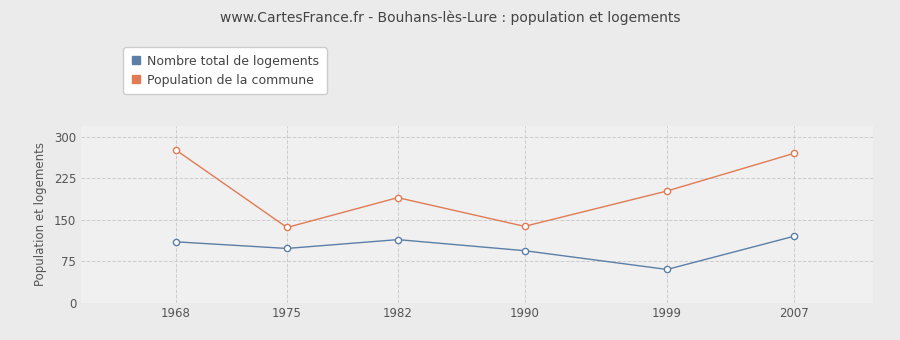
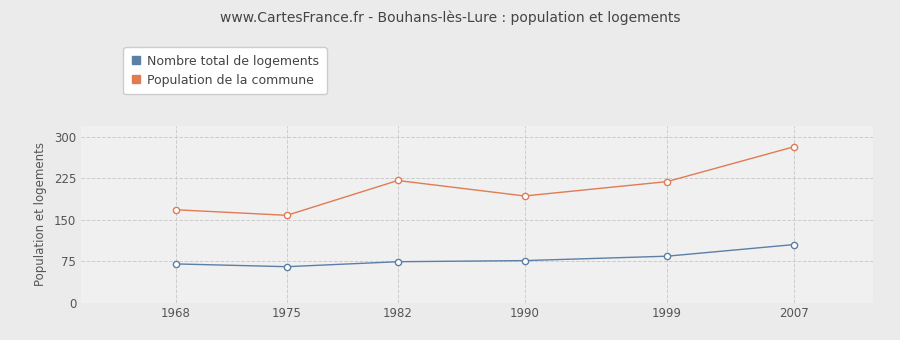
Nombre total de logements/1968: 110 -> 70
Population de la commune/1968: 276 -> 168
Nombre total de logements/1975: 98 -> 65
Population de la commune/1975: 136 -> 158
Nombre total de logements/1982: 114 -> 74
Population de la commune/1982: 190 -> 221
Nombre total de logements/1990: 94 -> 76
Population de la commune/1990: 138 -> 193
Nombre total de logements/1999: 60 -> 84
Population de la commune/1999: 202 -> 219
Nombre total de logements/2007: 120 -> 105
Population de la commune/2007: 270 -> 282
